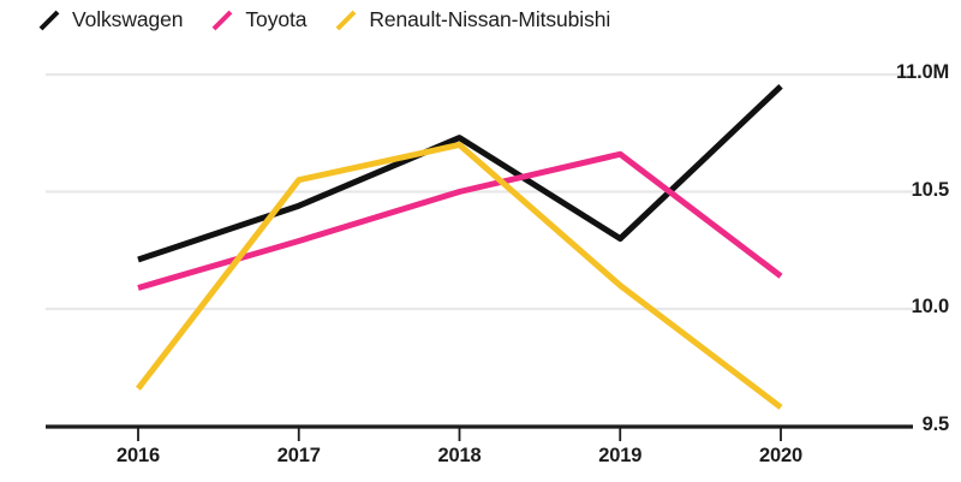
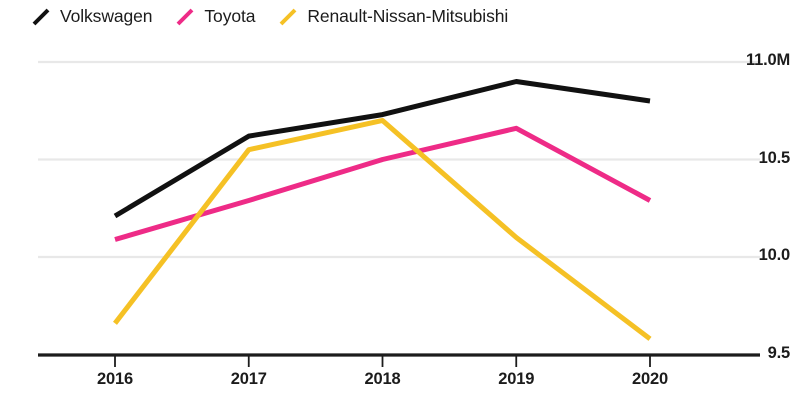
Volkswagen/2017: 10.44M -> 10.62M
Volkswagen/2019: 10.30M -> 10.90M
Volkswagen/2020: 10.95M -> 10.80M
Toyota/2020: 10.14M -> 10.29M
